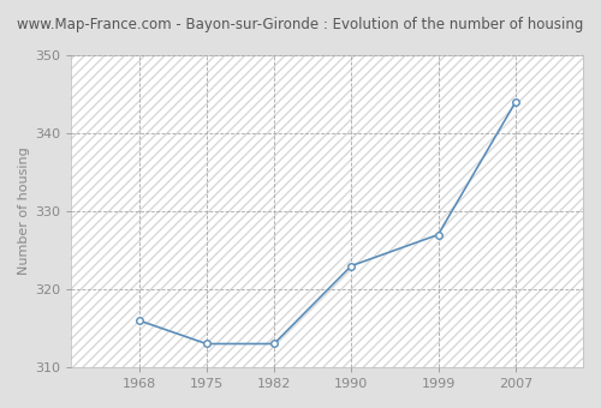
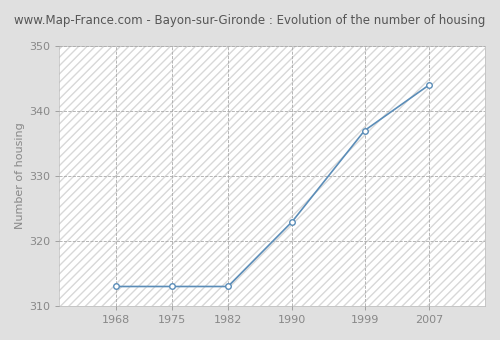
1968: 316 -> 313
1999: 327 -> 337
